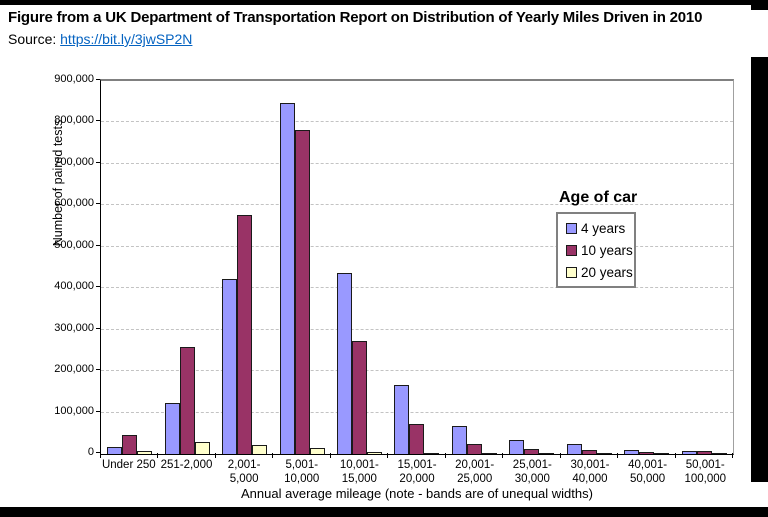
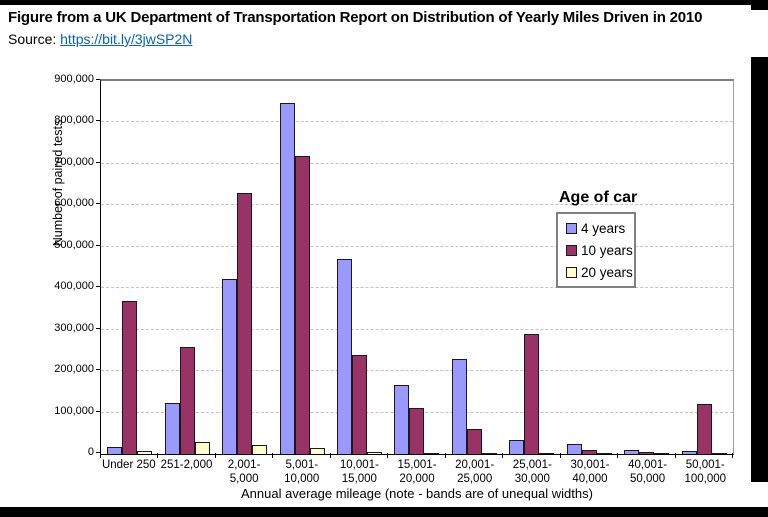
10 years/Under 250: 50000 -> 370000
10 years/2,001-5,000: 580000 -> 630000
10 years/5,001- 10,000: 780000 -> 720000
4 years/10,001- 15,000: 440000 -> 470000
10 years/10,001- 15,000: 270000 -> 240000
10 years/15,001- 20,000: 70000 -> 110000
4 years/20,001- 25,000: 70000 -> 230000
10 years/20,001- 25,000: 20000 -> 60000
10 years/25,001- 30,000: 10000 -> 290000
10 years/50,001- 100,000: 10000 -> 120000
